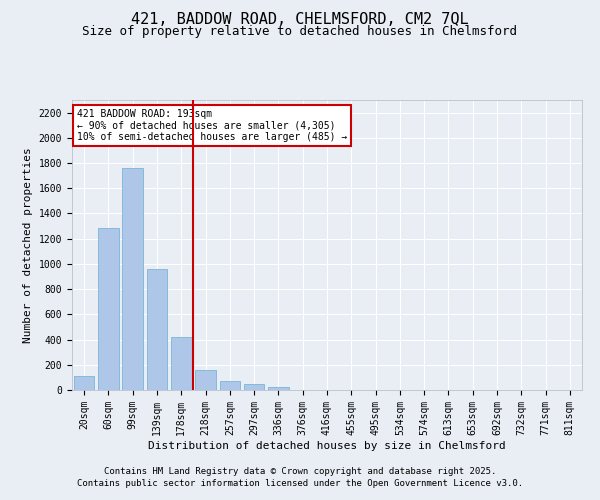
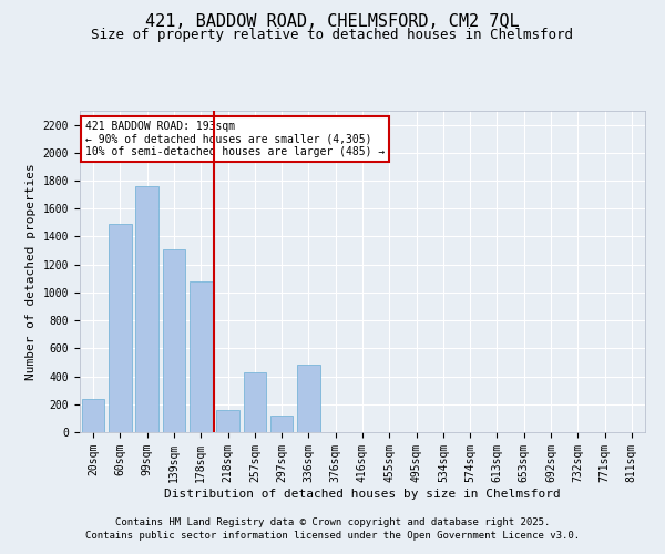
20sqm: 110 -> 240
60sqm: 1280 -> 1490
139sqm: 960 -> 1310
178sqm: 420 -> 1080
257sqm: 70 -> 430
297sqm: 40 -> 120
336sqm: 20 -> 480
